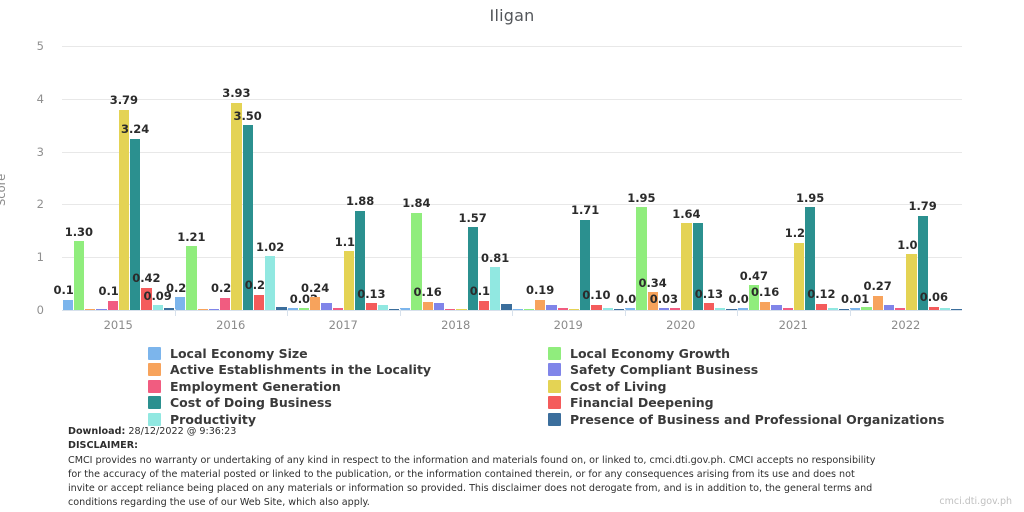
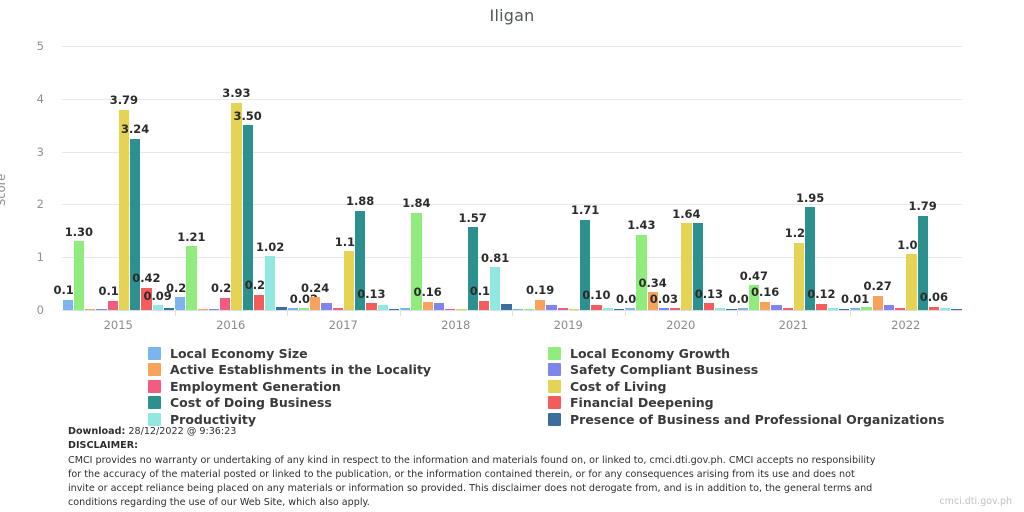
Local Economy Growth/2020: 1.95 -> 1.43
